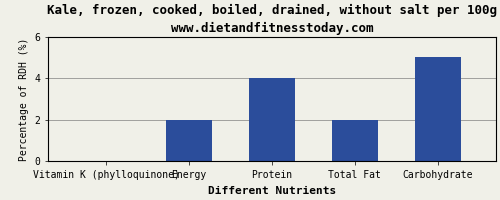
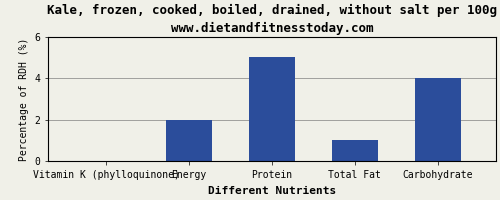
Protein: 4 -> 5
Total Fat: 2 -> 1
Carbohydrate: 5 -> 4
